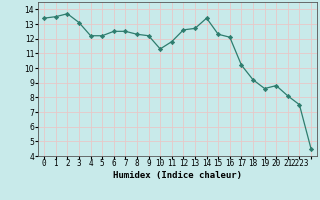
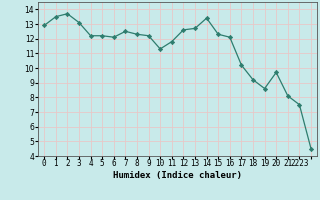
0: 13.4 -> 12.9
6: 12.5 -> 12.1
20: 8.8 -> 9.7
